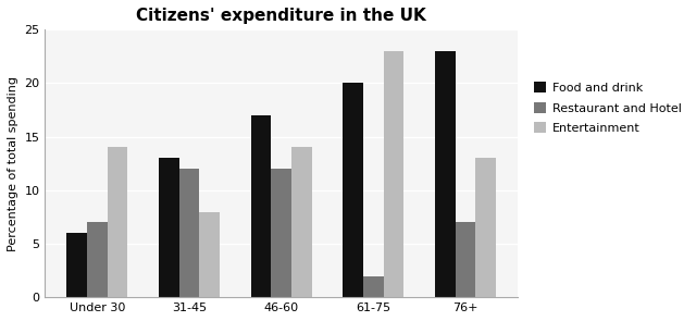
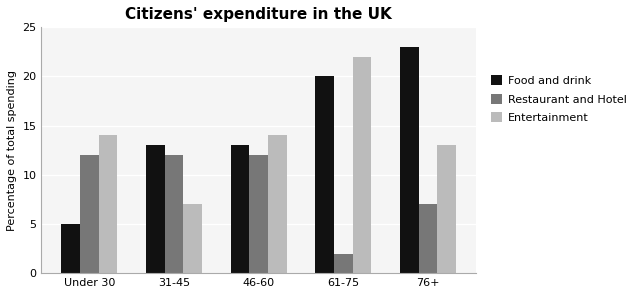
Food and drink/Under 30: 6 -> 5
Restaurant and Hotel/Under 30: 7 -> 12
Entertainment/31-45: 8 -> 7
Food and drink/46-60: 17 -> 13
Entertainment/61-75: 23 -> 22
